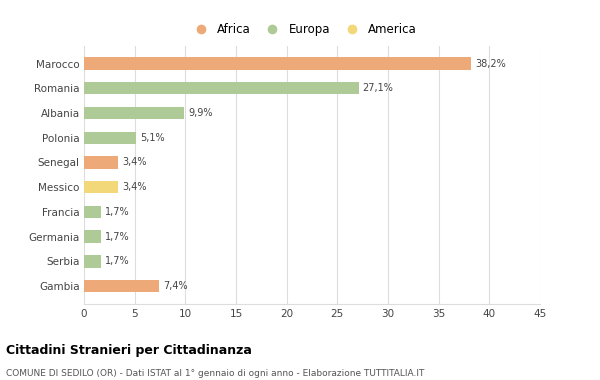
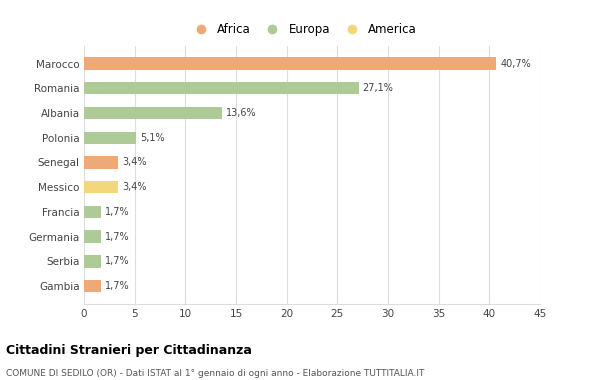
Marocco: 38,2% -> 40,7%
Albania: 9,9% -> 13,6%
Gambia: 7,4% -> 1,7%
